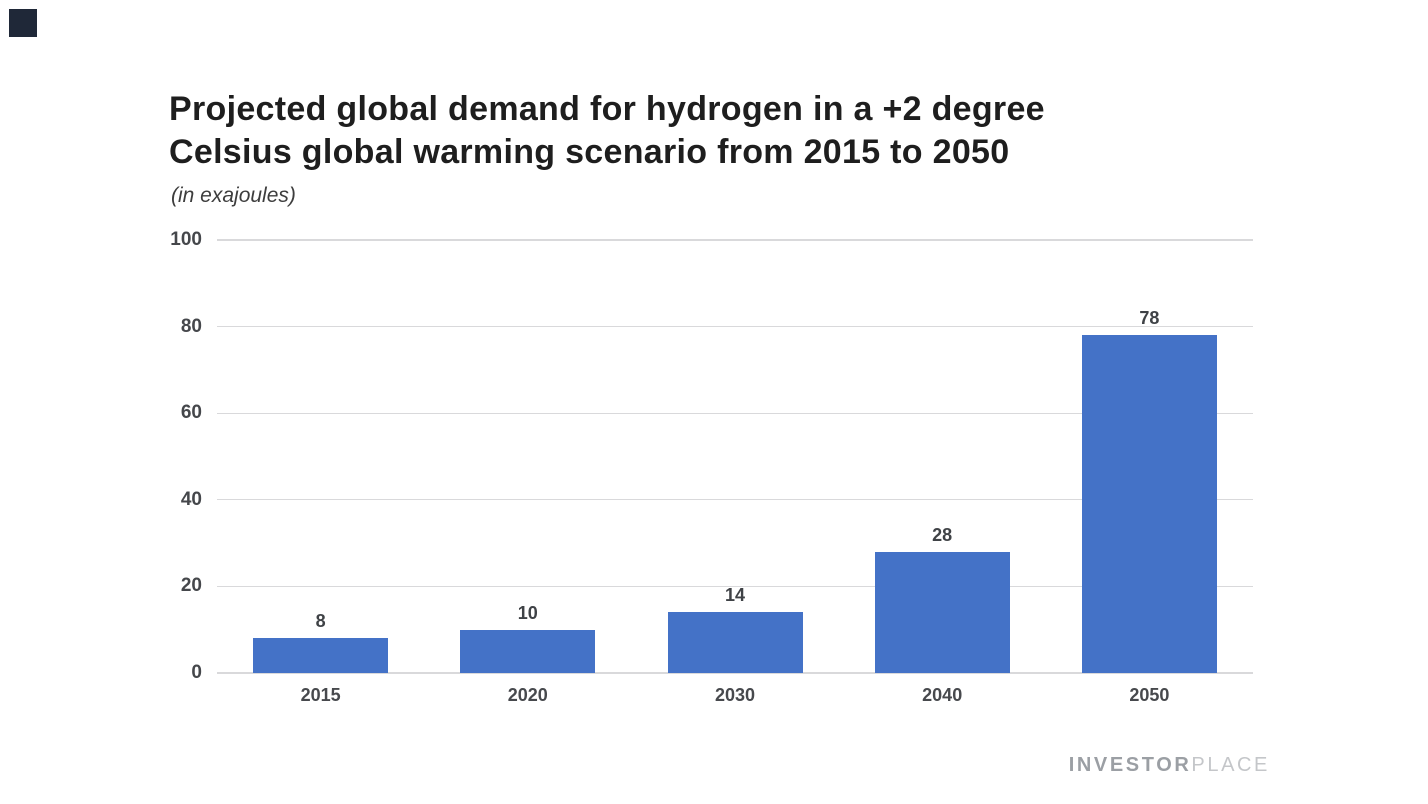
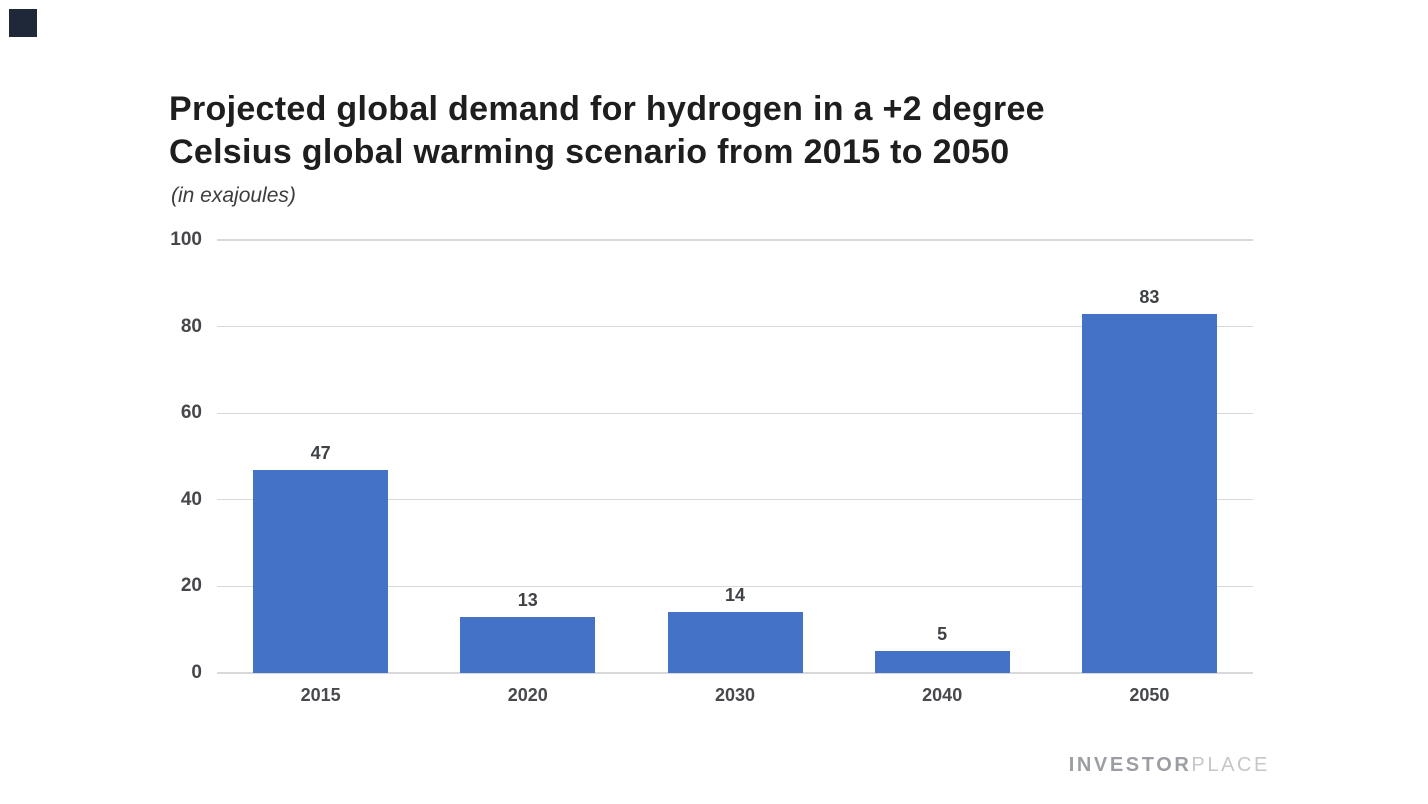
2015: 8 -> 47
2020: 10 -> 13
2040: 28 -> 5
2050: 78 -> 83
